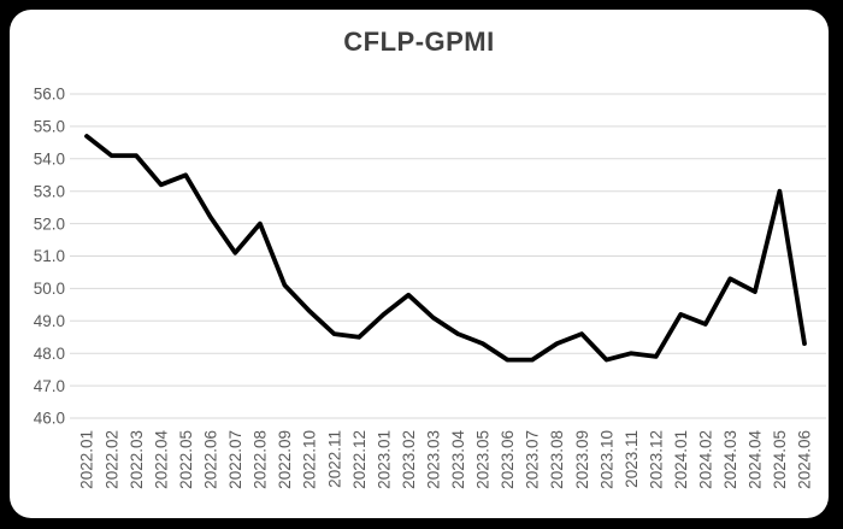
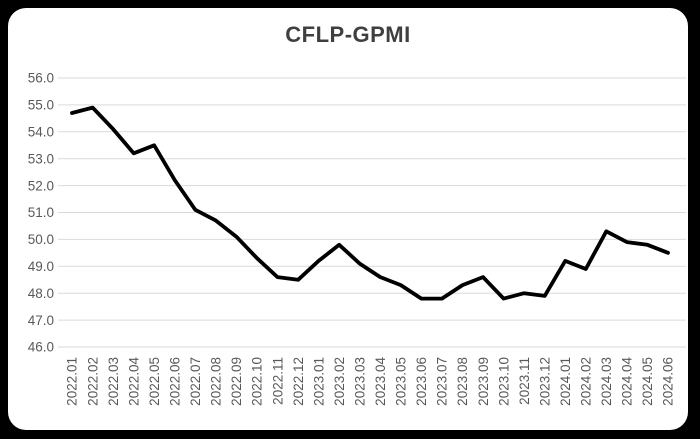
2022.02: 54.1 -> 54.9
2022.08: 52.0 -> 50.7
2024.05: 53.0 -> 49.8
2024.06: 48.3 -> 49.5
